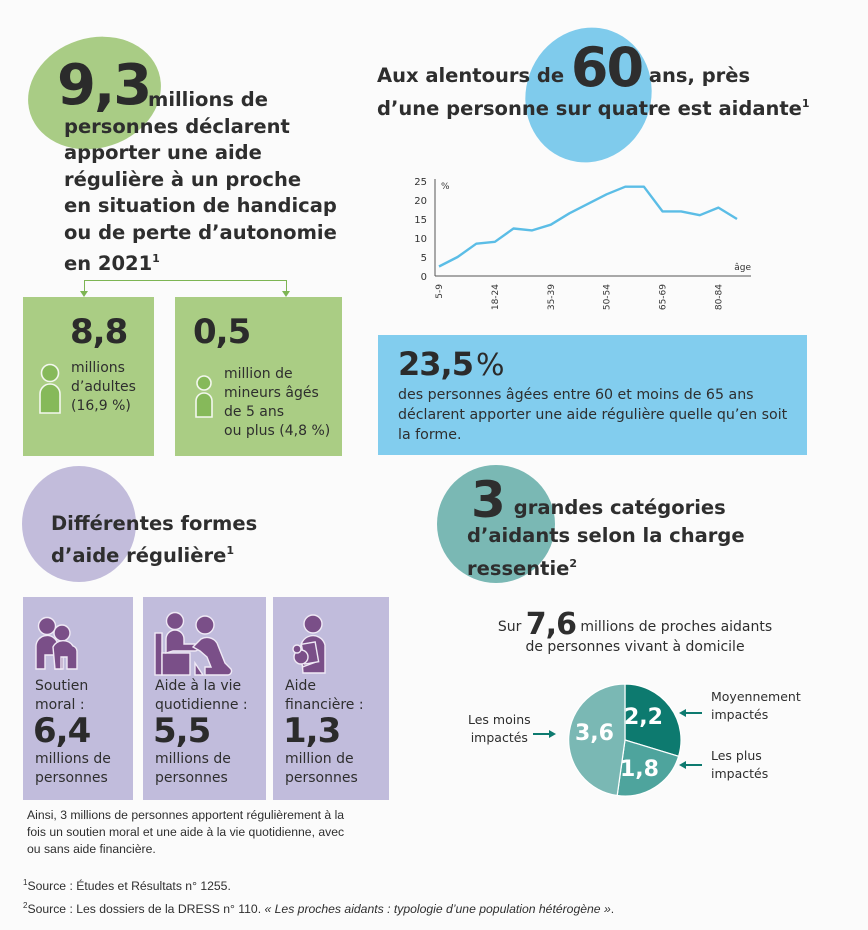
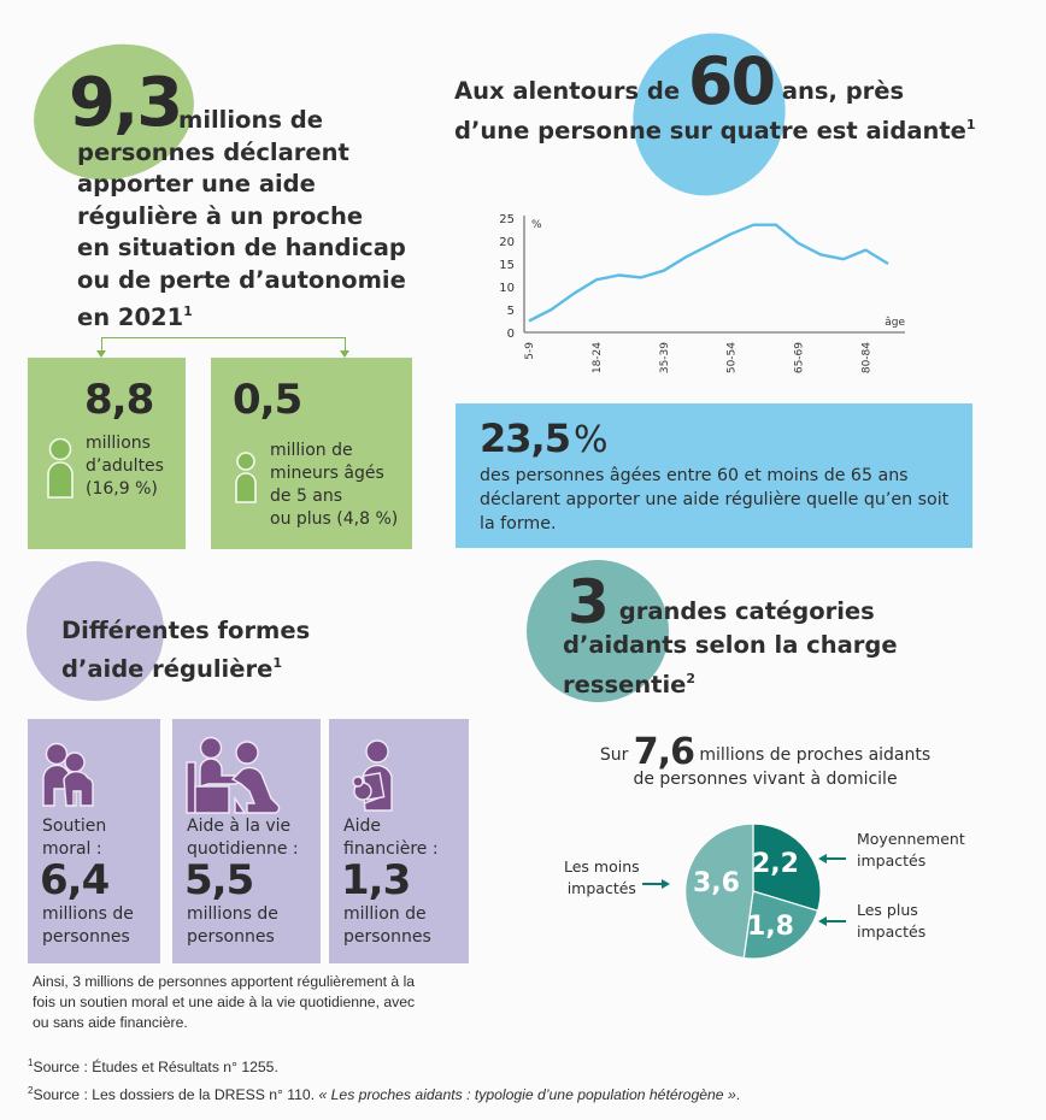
18-24: 9 -> 12
65-69: 17 -> 20
